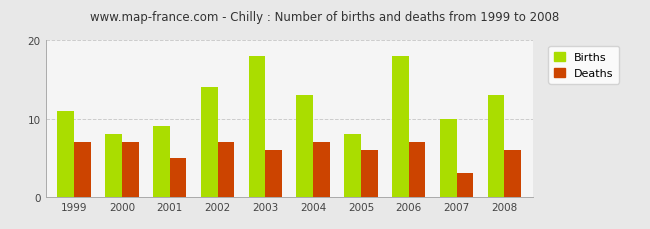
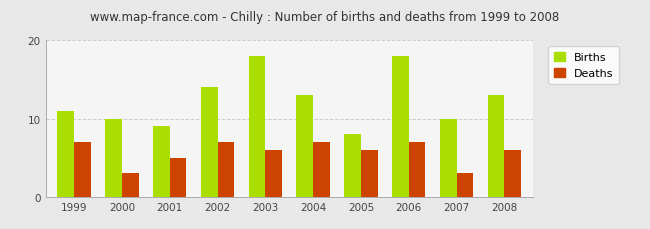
Births/2000: 8 -> 10
Deaths/2000: 7 -> 3
